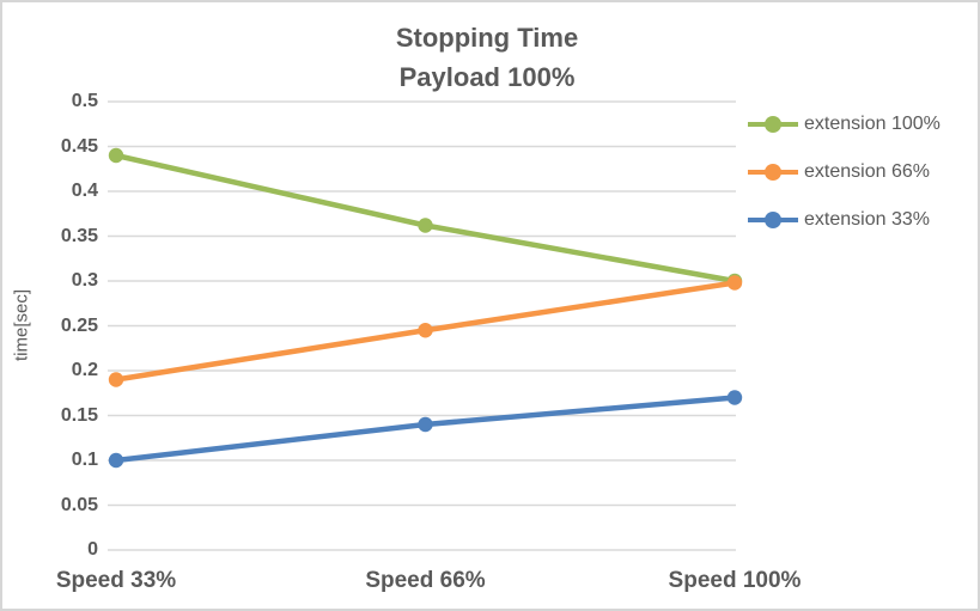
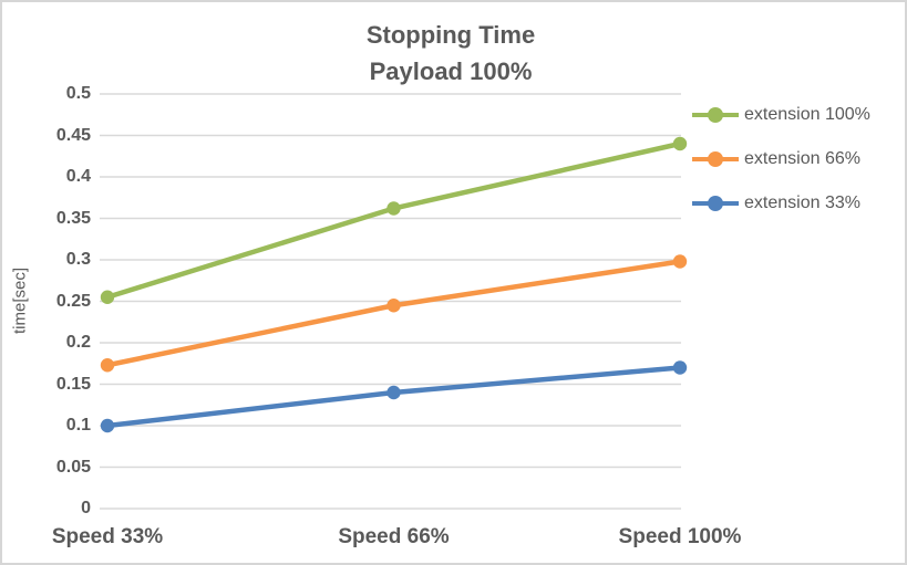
extension 100%/Speed 33%: 0.44 -> 0.26
extension 66%/Speed 33%: 0.19 -> 0.17
extension 100%/Speed 100%: 0.30 -> 0.44
